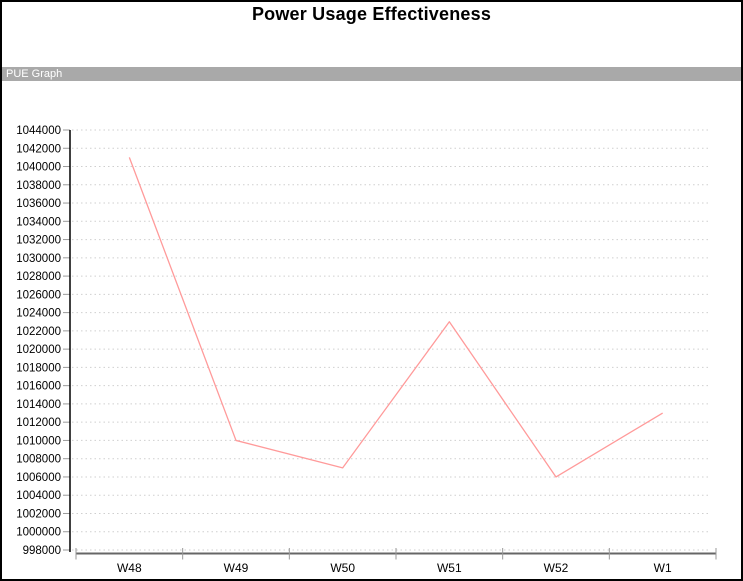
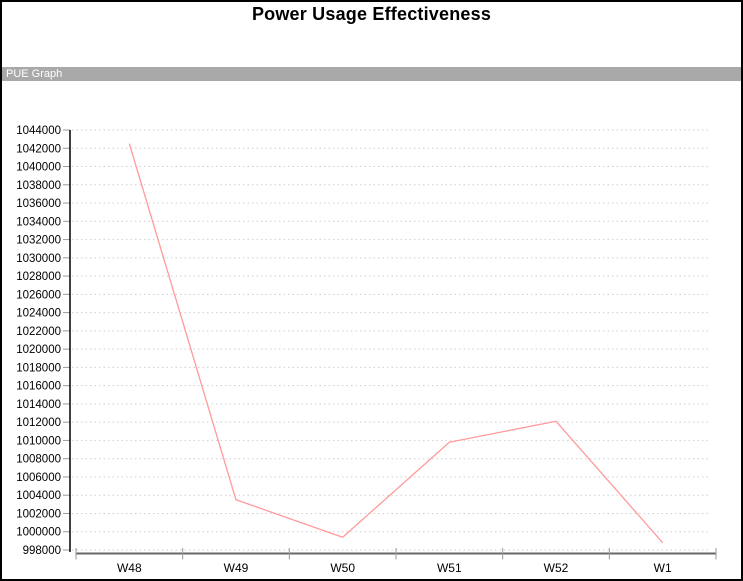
W48: 1041000 -> 1042000
W49: 1010000 -> 1004000
W50: 1007000 -> 999000
W51: 1023000 -> 1010000
W52: 1006000 -> 1012000
W1: 1013000 -> 999000
